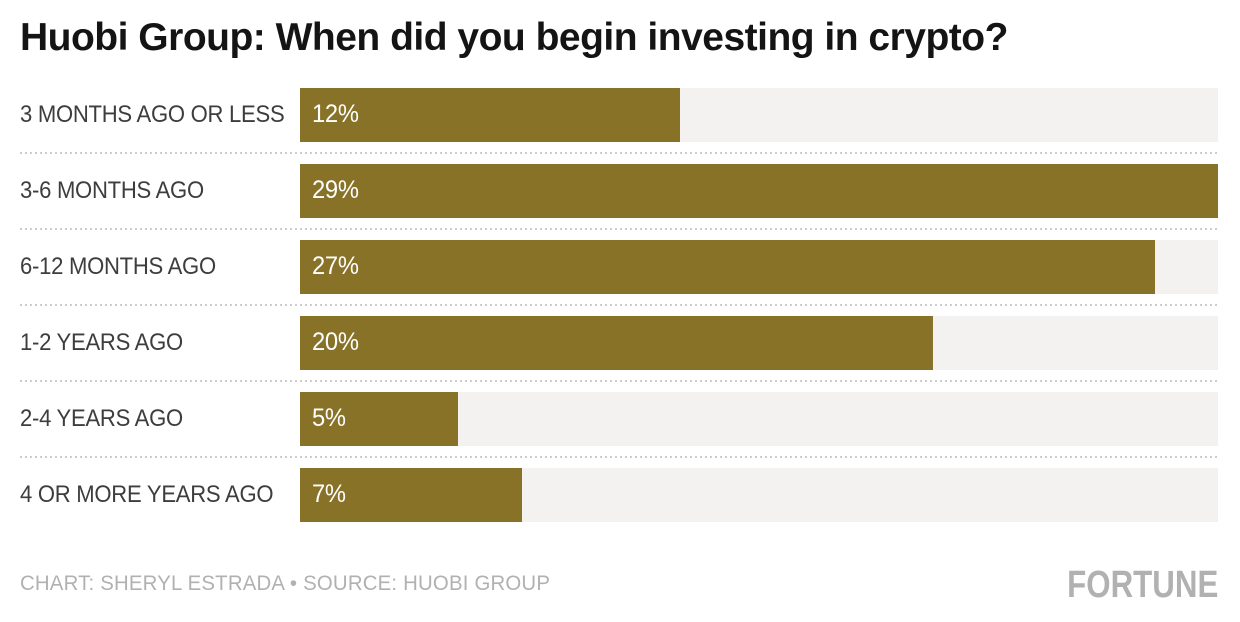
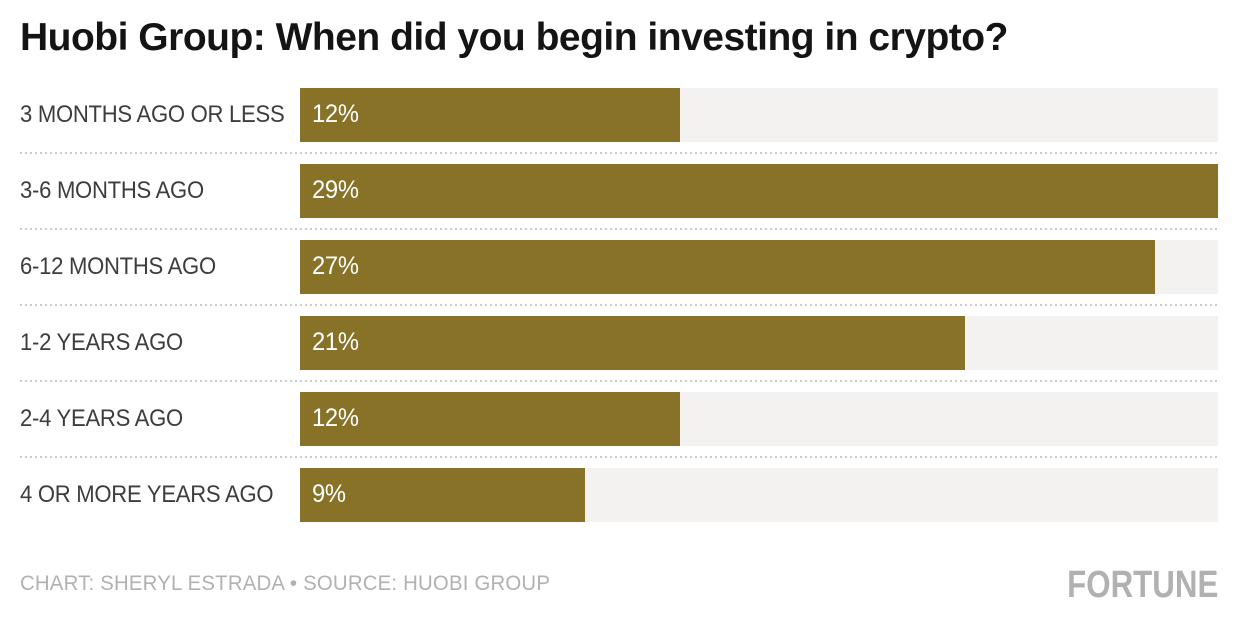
1-2 YEARS AGO: 20% -> 21%
2-4 YEARS AGO: 5% -> 12%
4 OR MORE YEARS AGO: 7% -> 9%
